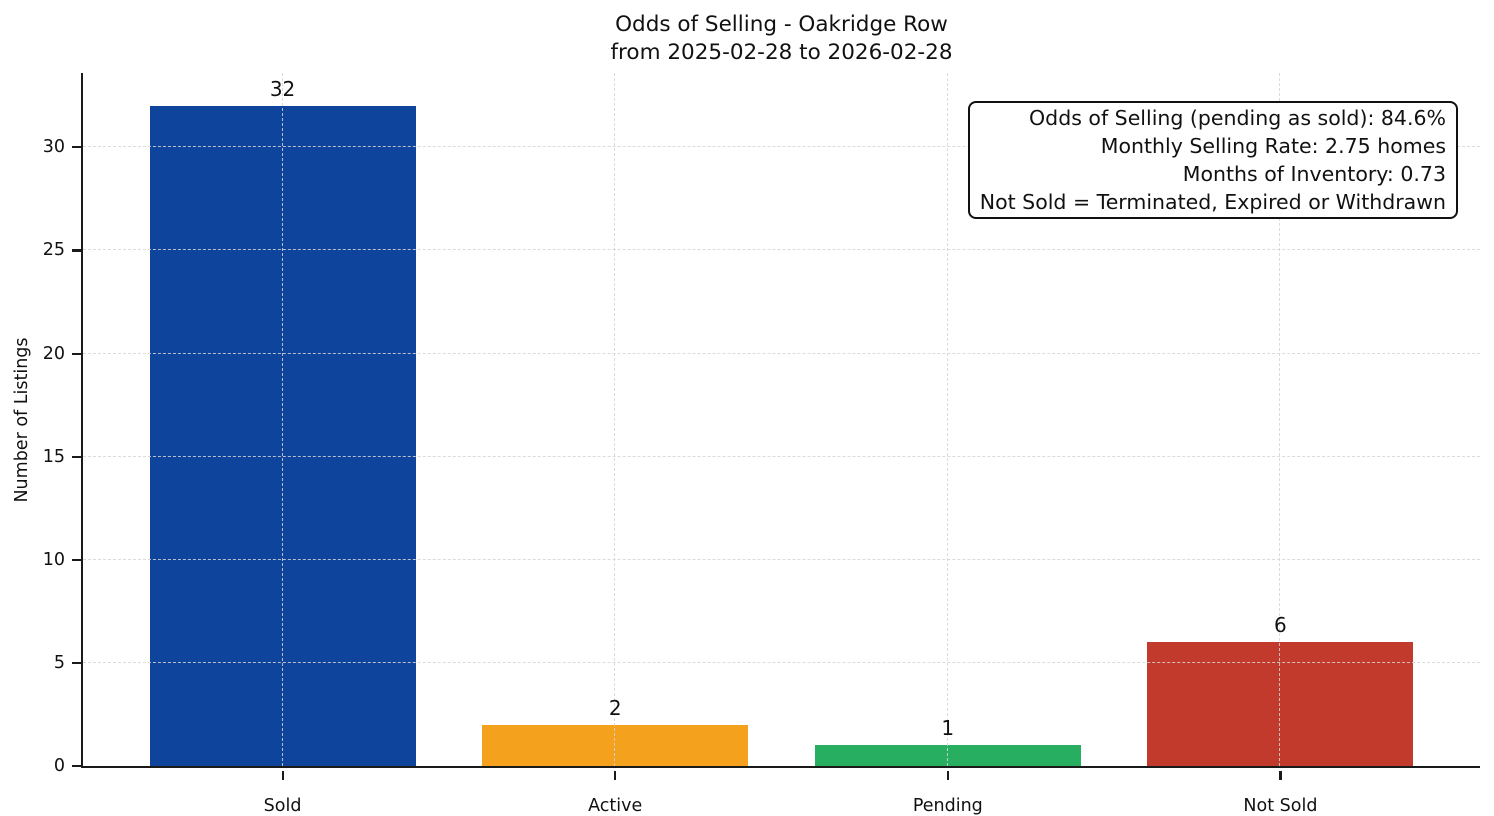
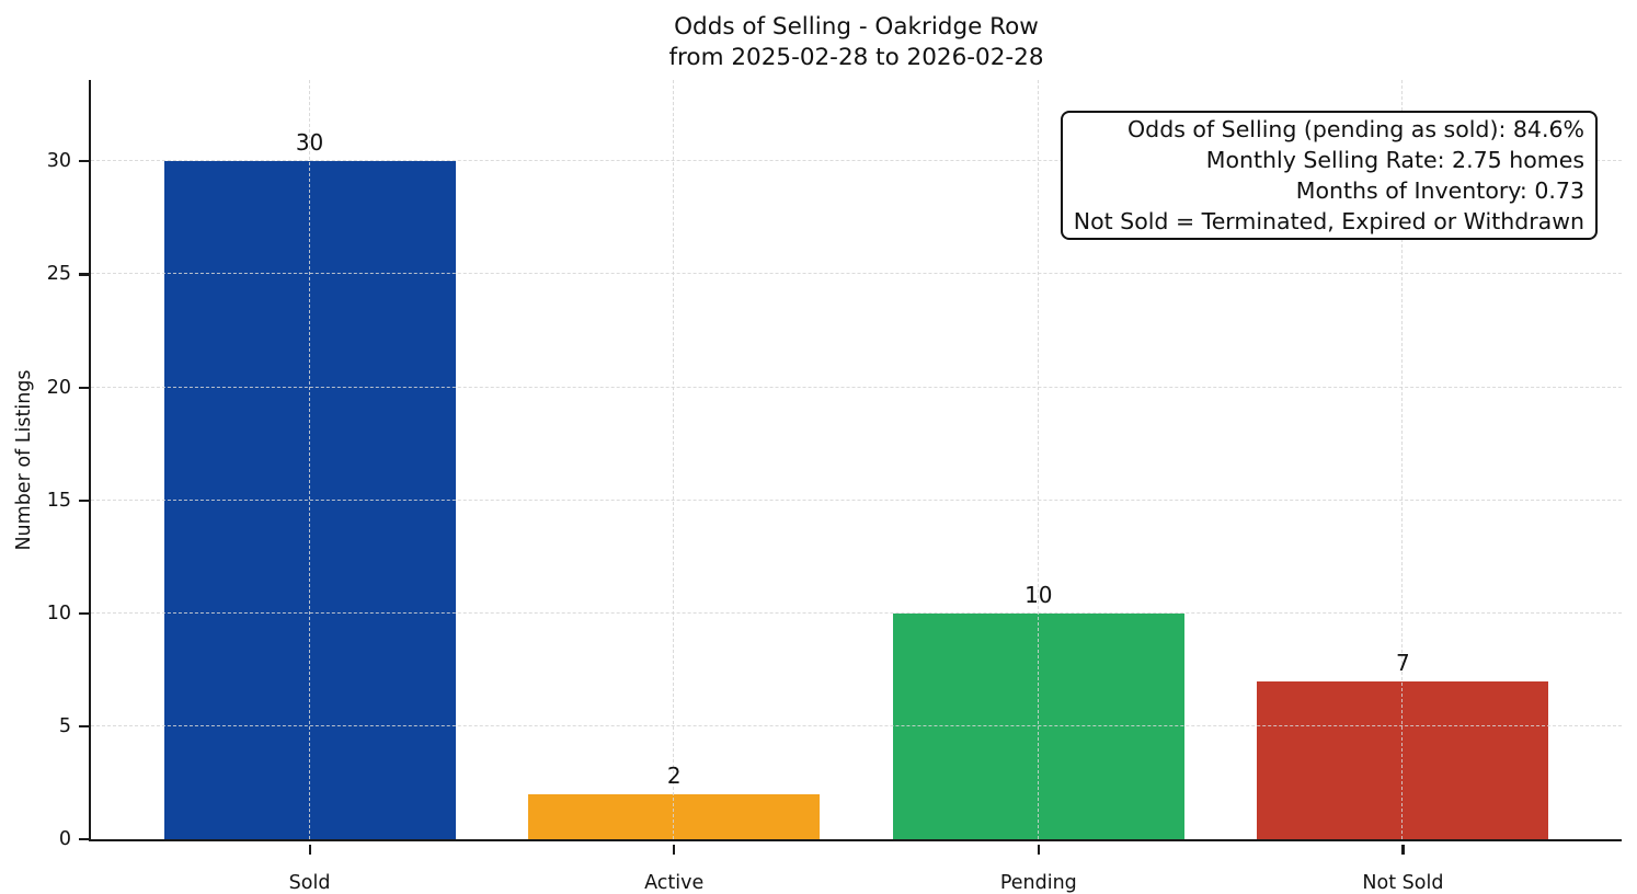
Sold: 32 -> 30
Pending: 1 -> 10
Not Sold: 6 -> 7
